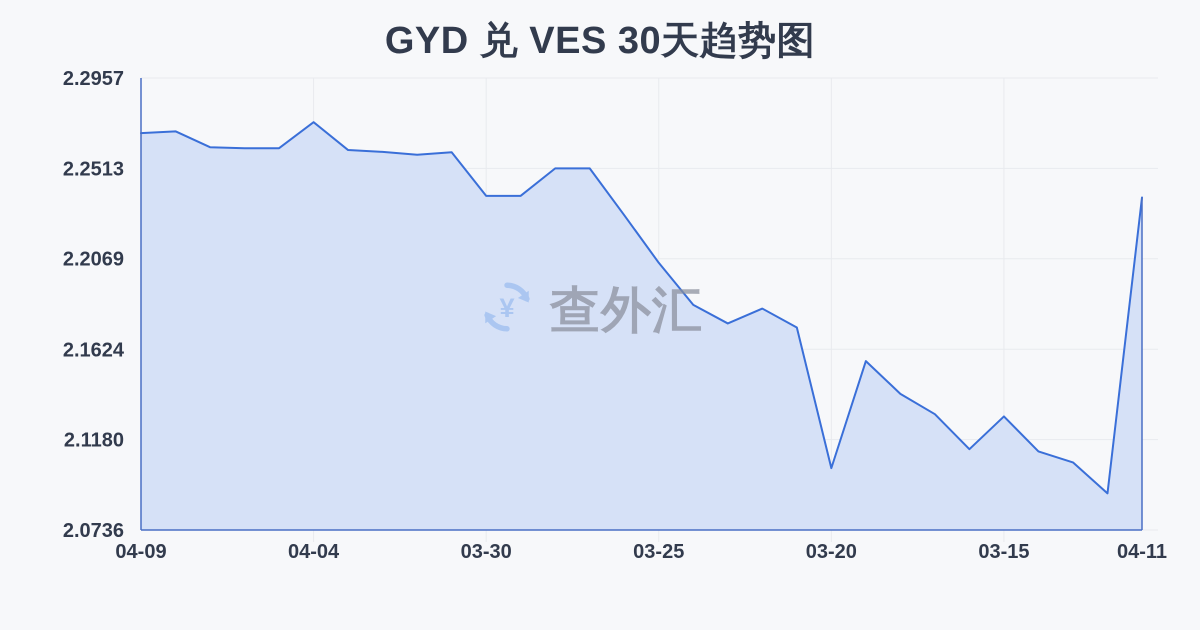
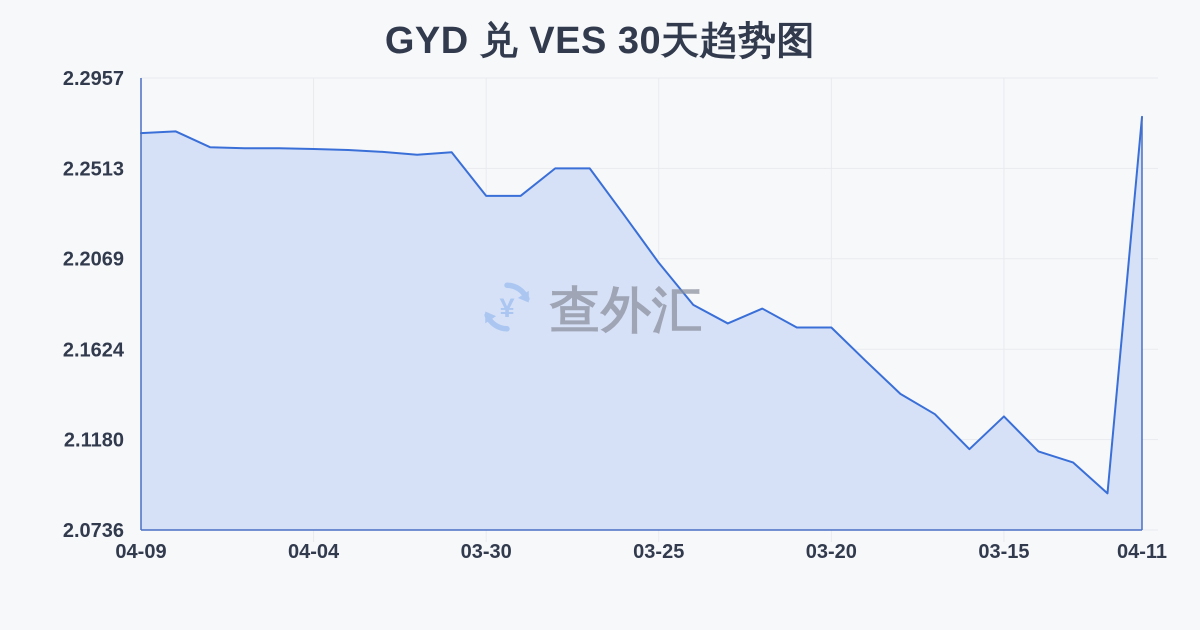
04-04: 2.274 -> 2.261
03-20: 2.104 -> 2.173
04-11: 2.237 -> 2.277
